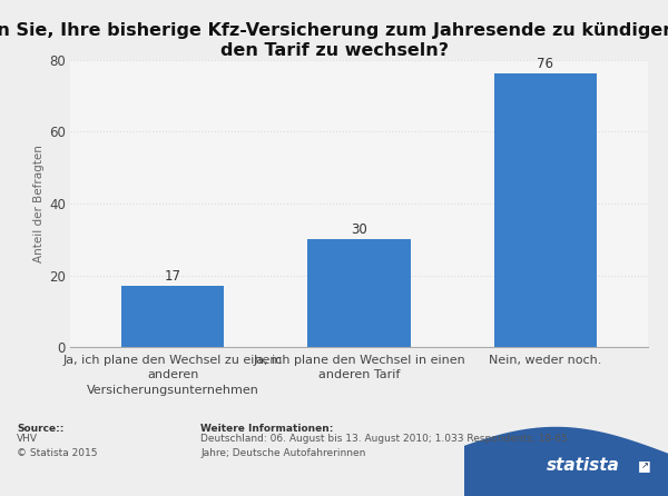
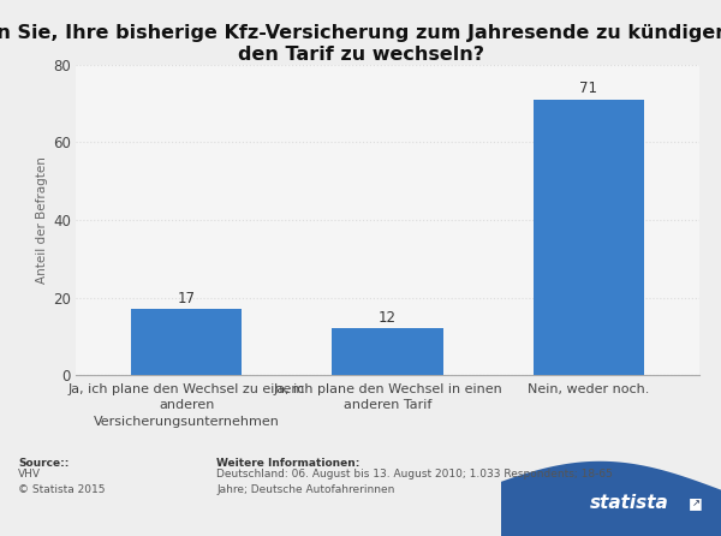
Ja, ich plane den Wechsel in einen anderen Tarif: 30 -> 12
Nein, weder noch.: 76 -> 71
